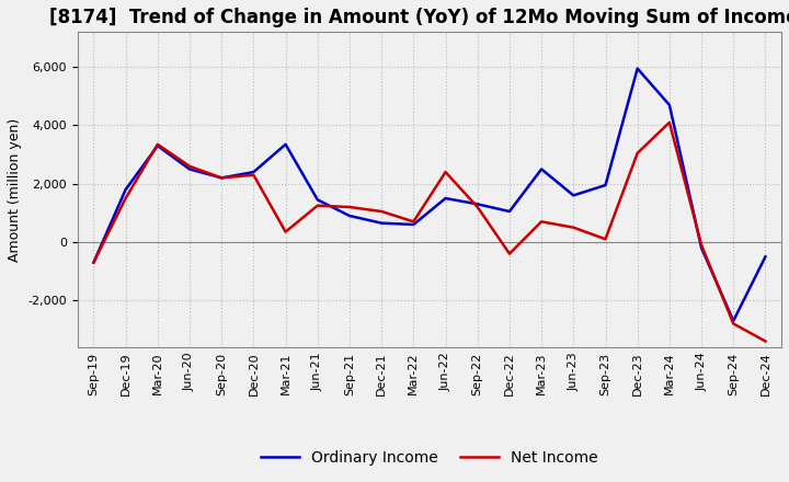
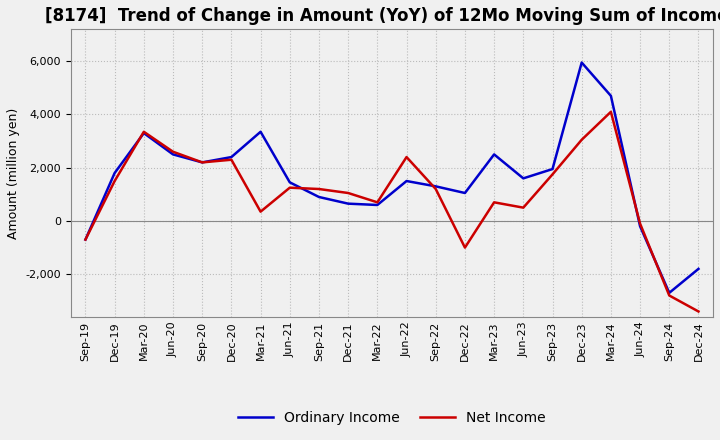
Net Income/Dec-22: -400 -> -1,000
Net Income/Sep-23: 100 -> 1,750
Ordinary Income/Dec-24: -500 -> -1,800
